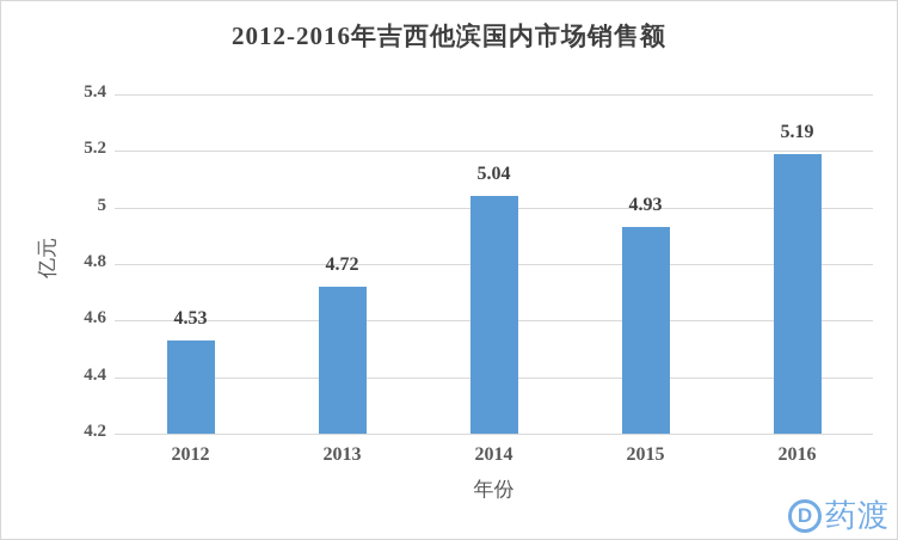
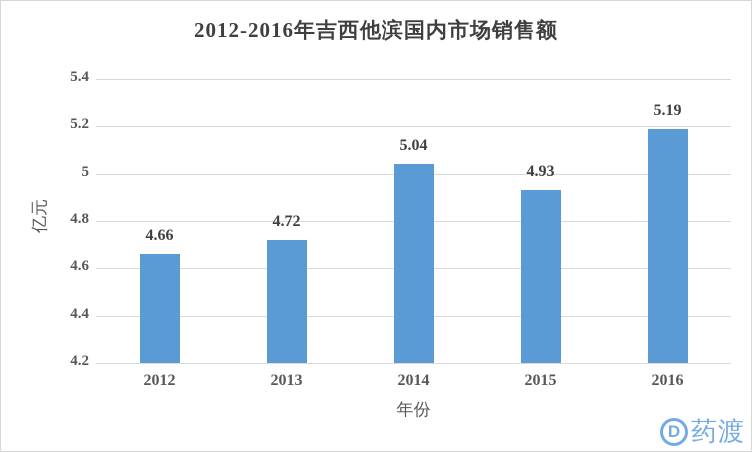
2012: 4.53 -> 4.66
